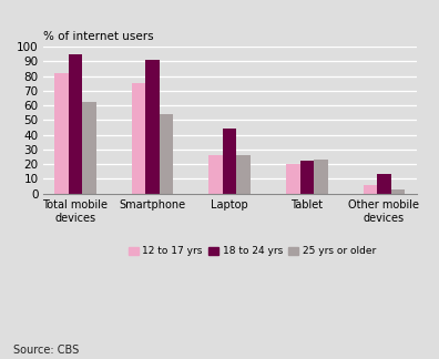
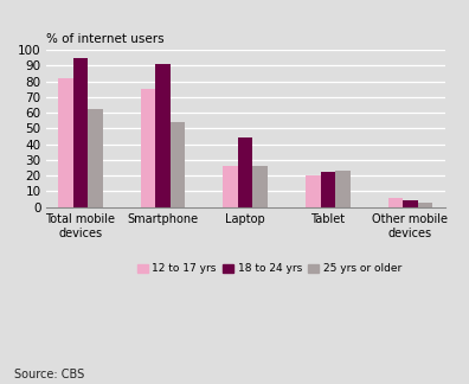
18 to 24 yrs/Other mobile devices: 13 -> 4
